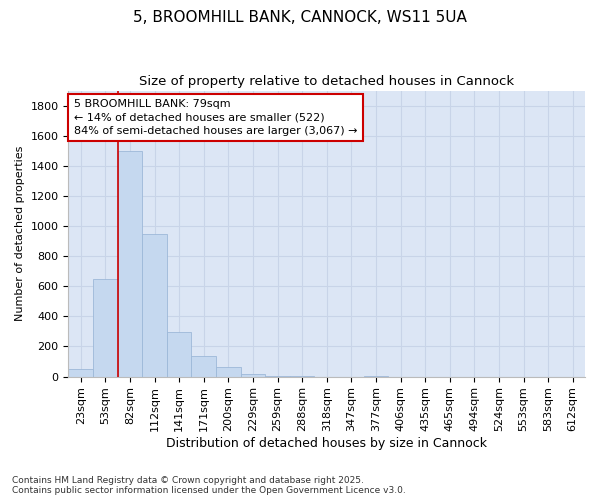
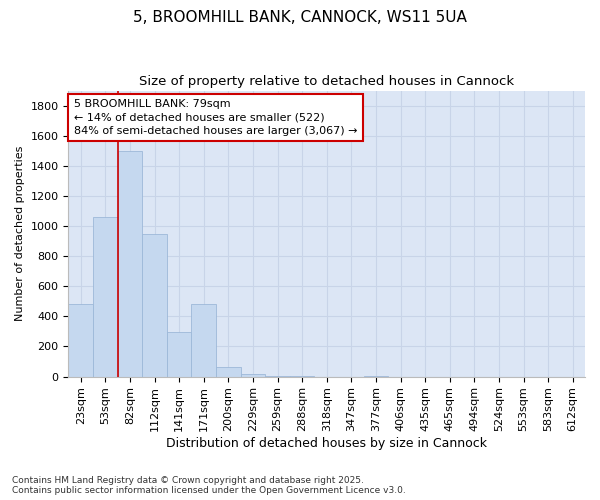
23sqm: 50 -> 480
53sqm: 650 -> 1060
171sqm: 140 -> 480
